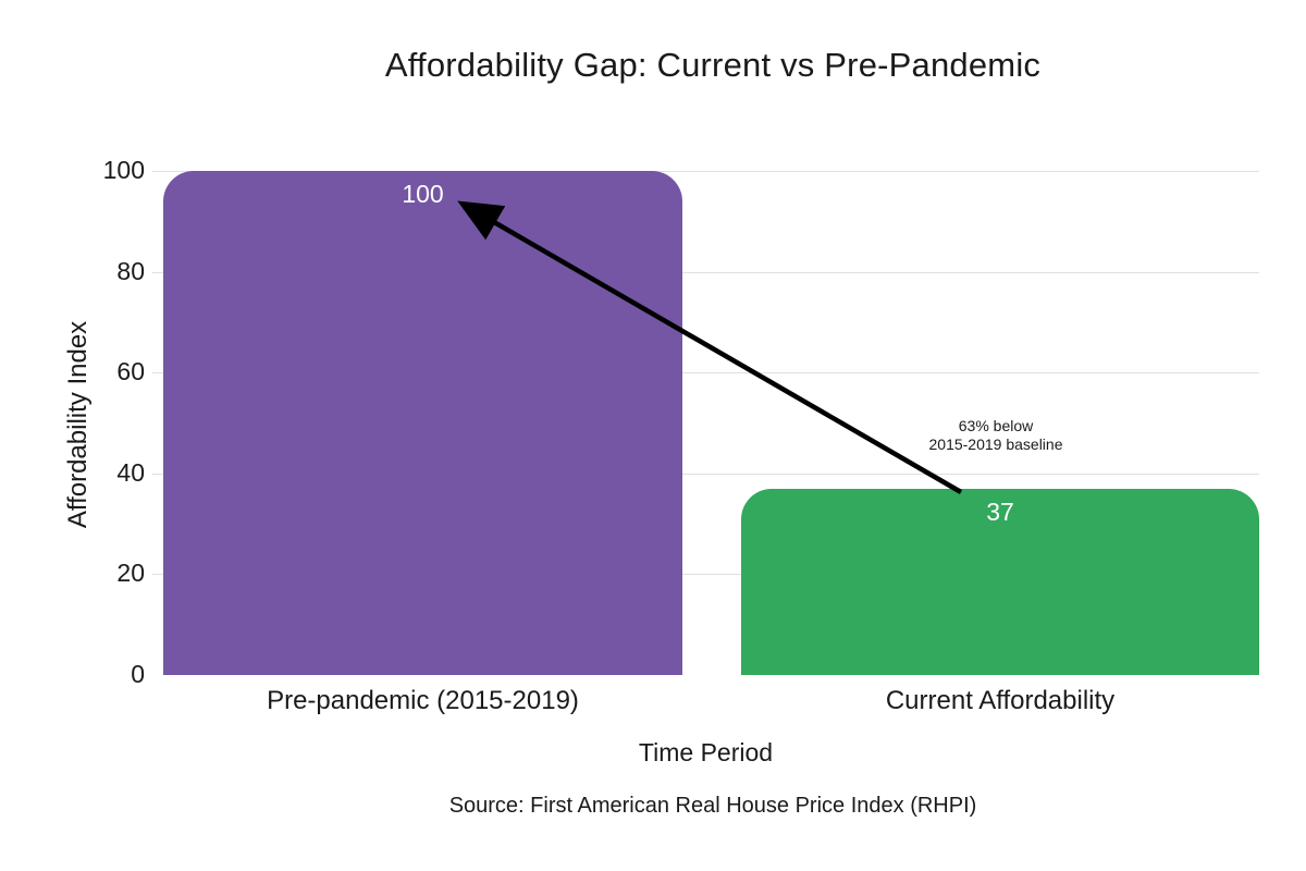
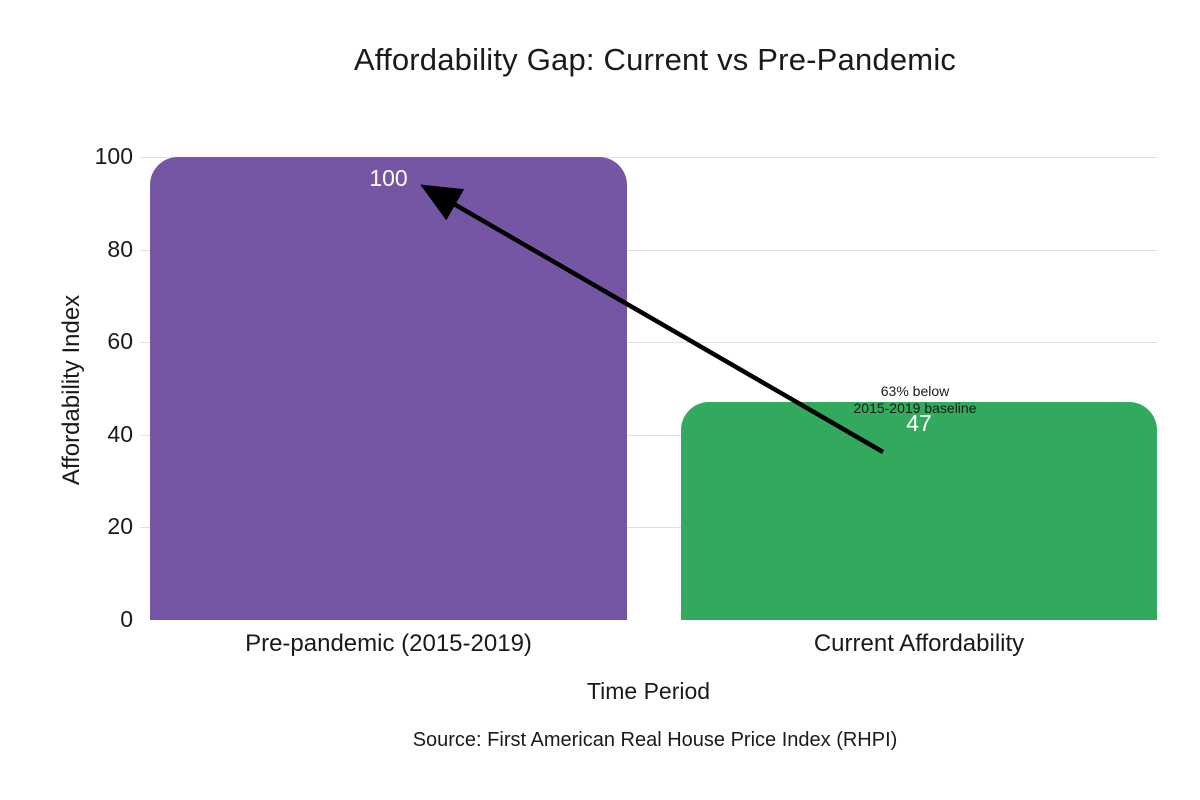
Current Affordability: 37 -> 47
